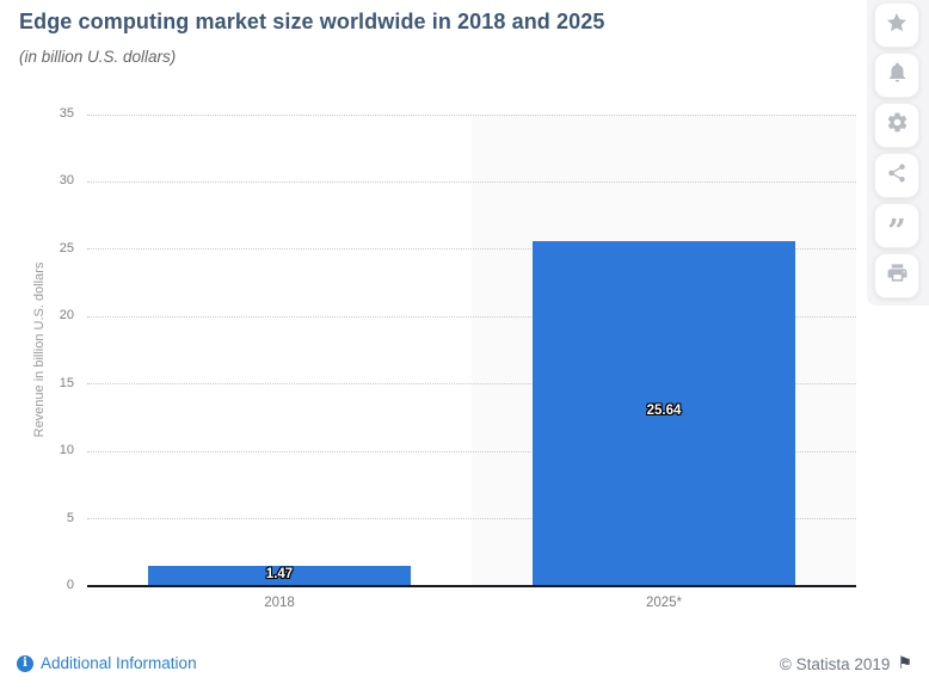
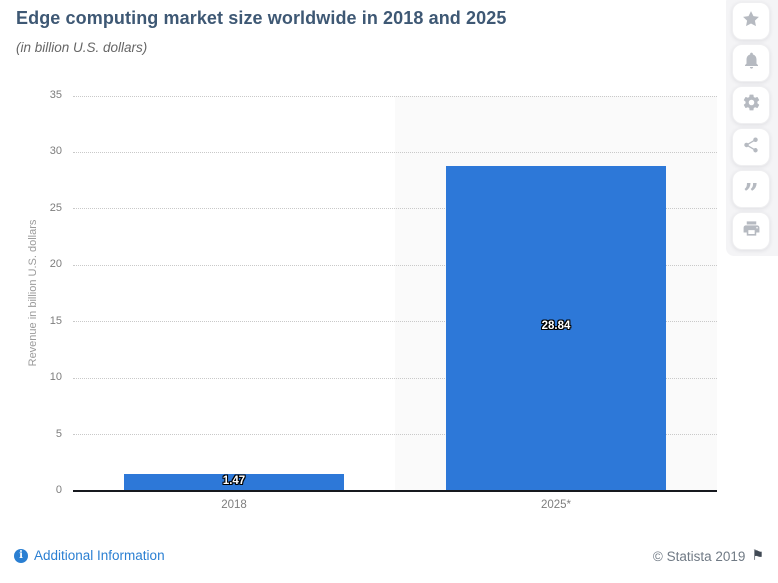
2025*: 25.64 -> 28.84
